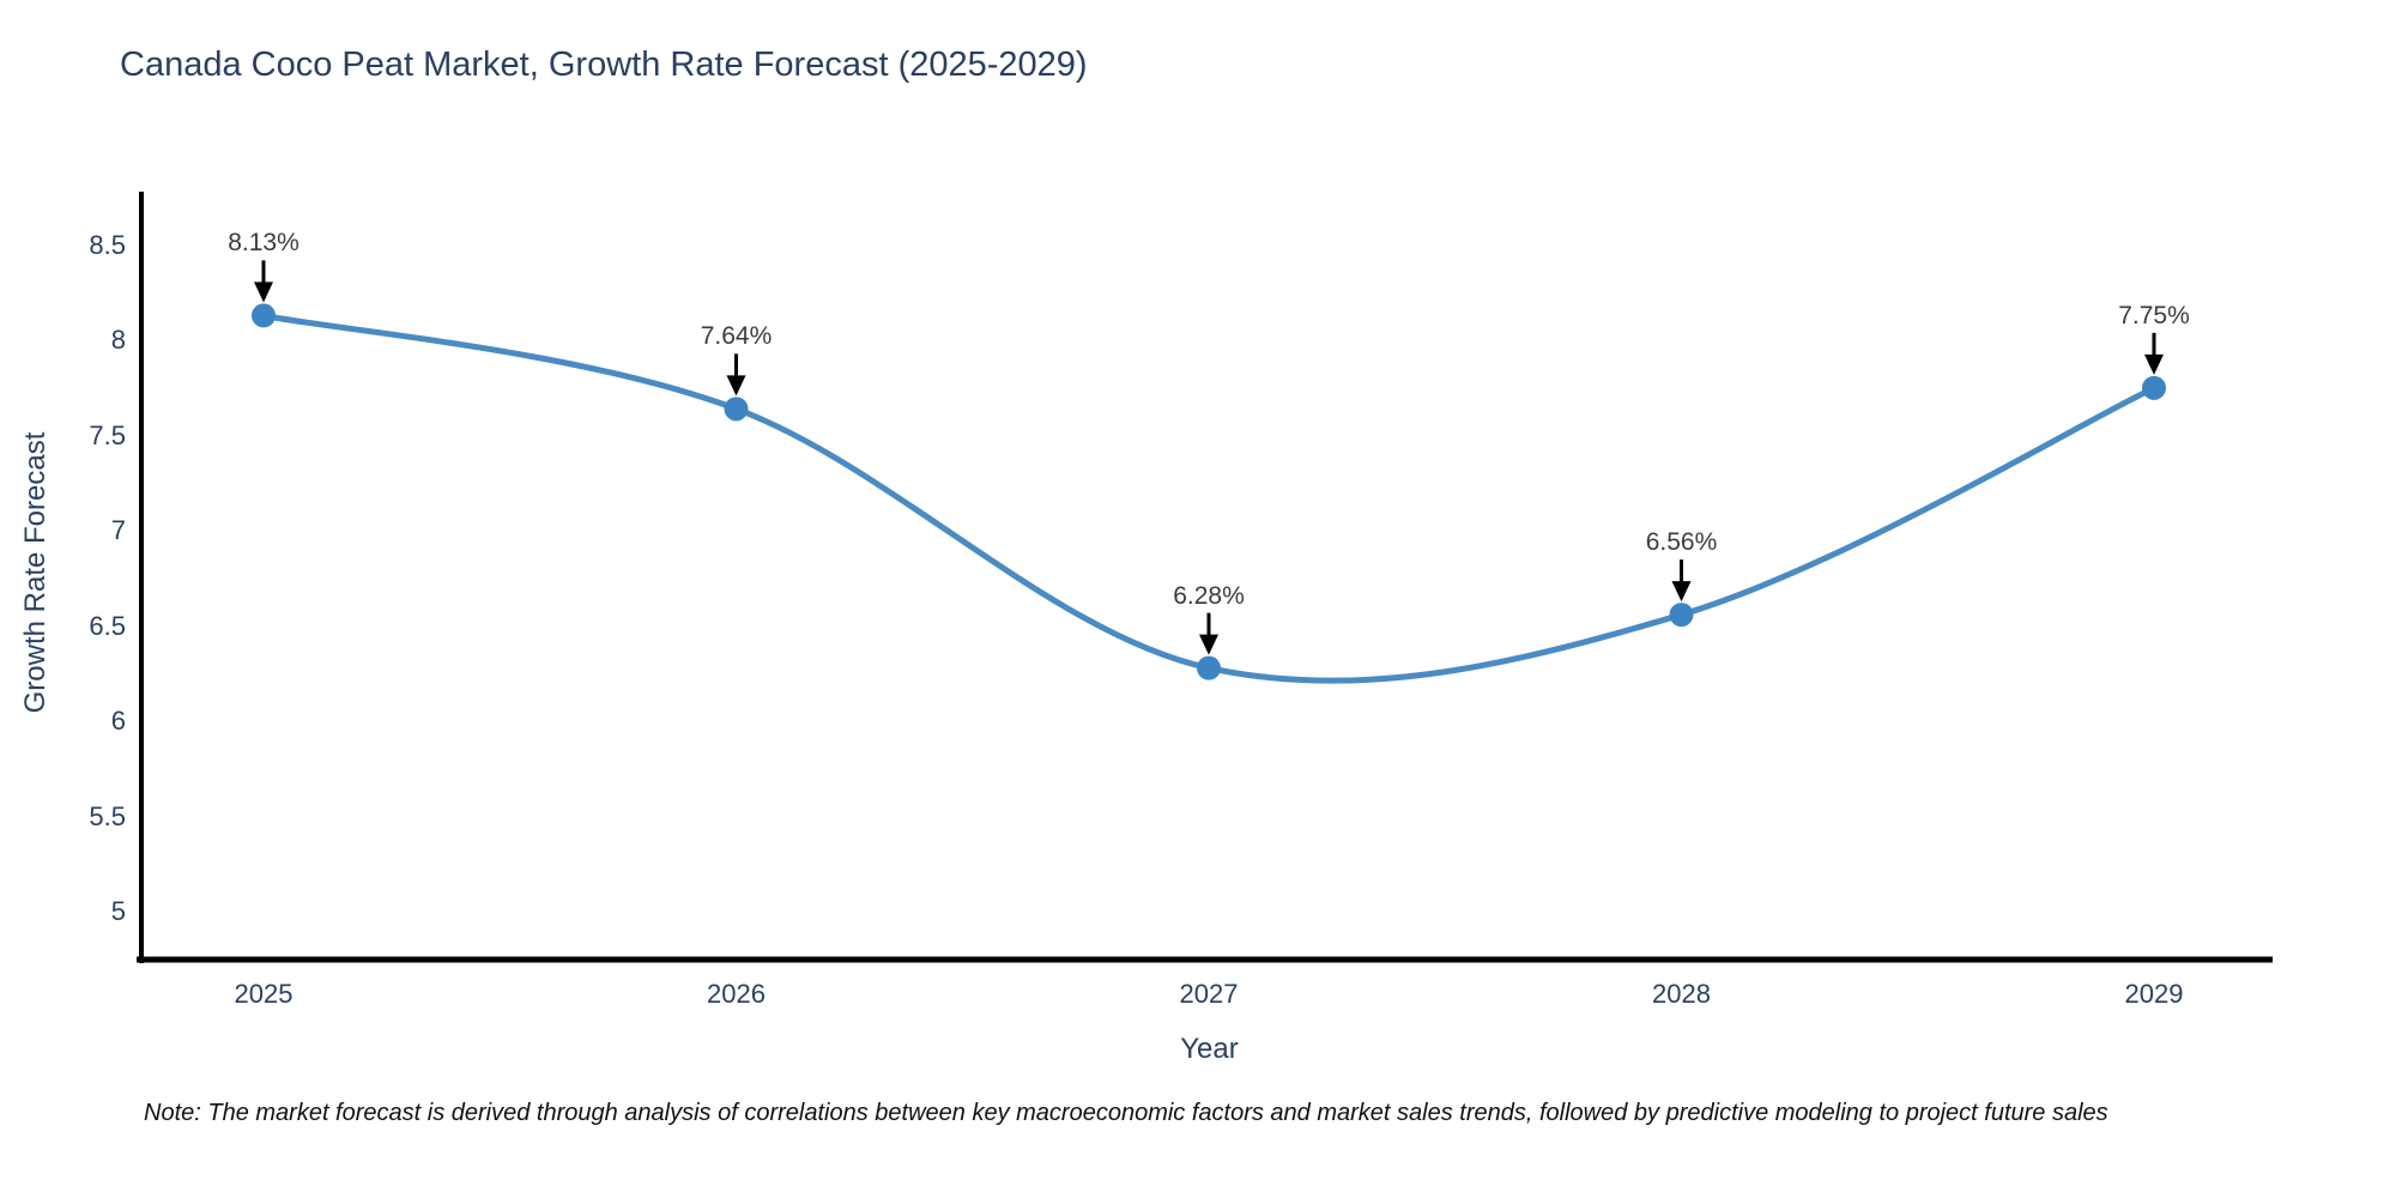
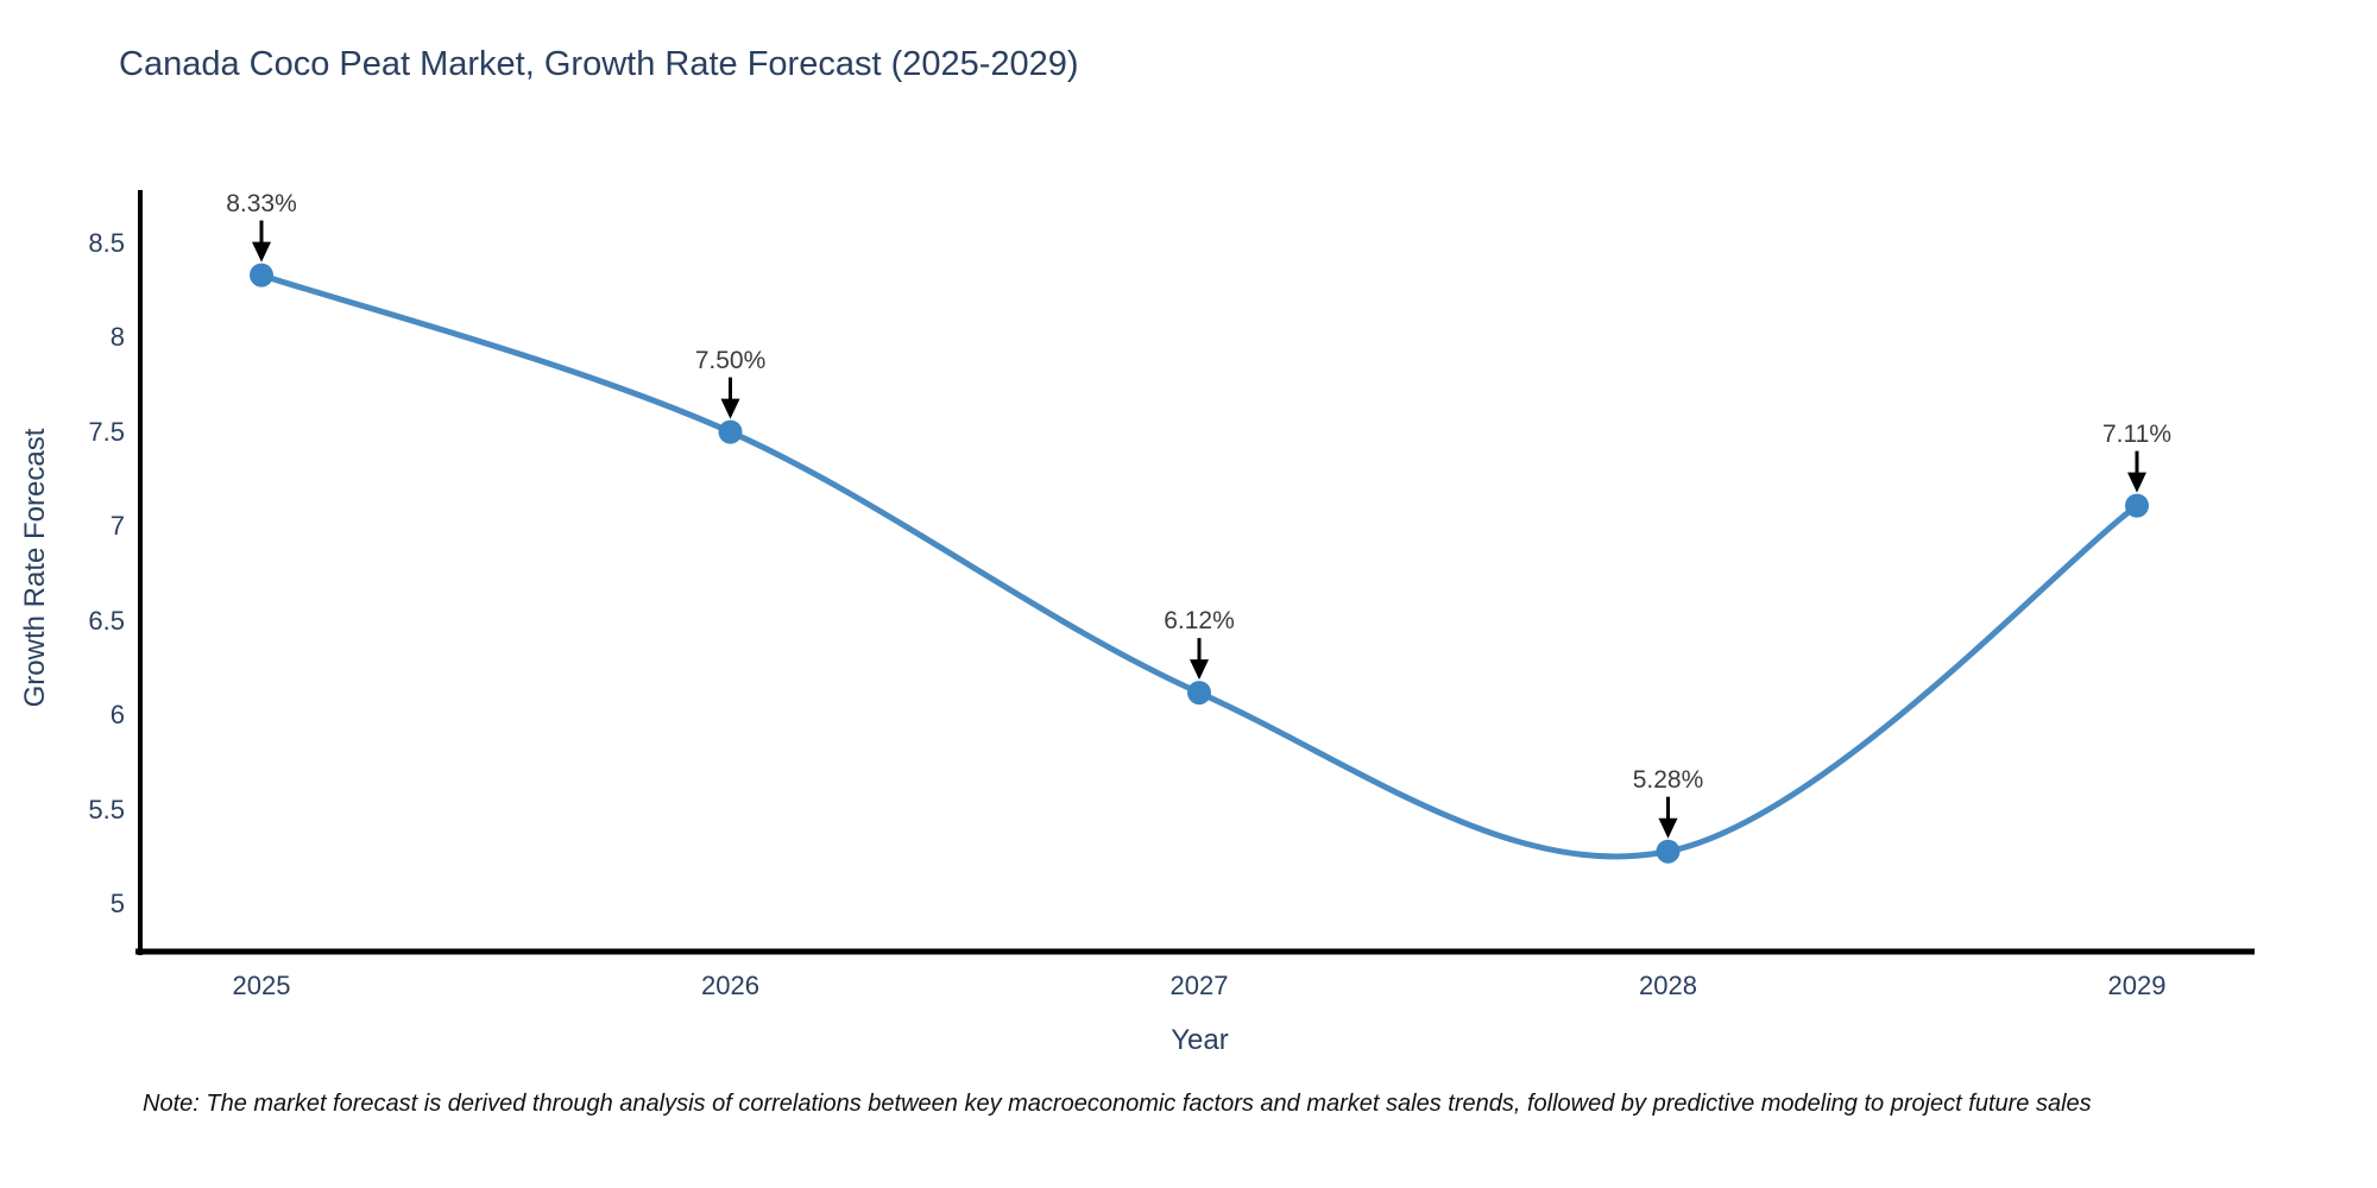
2025: 8.13% -> 8.33%
2026: 7.64% -> 7.50%
2027: 6.28% -> 6.12%
2028: 6.56% -> 5.28%
2029: 7.75% -> 7.11%
